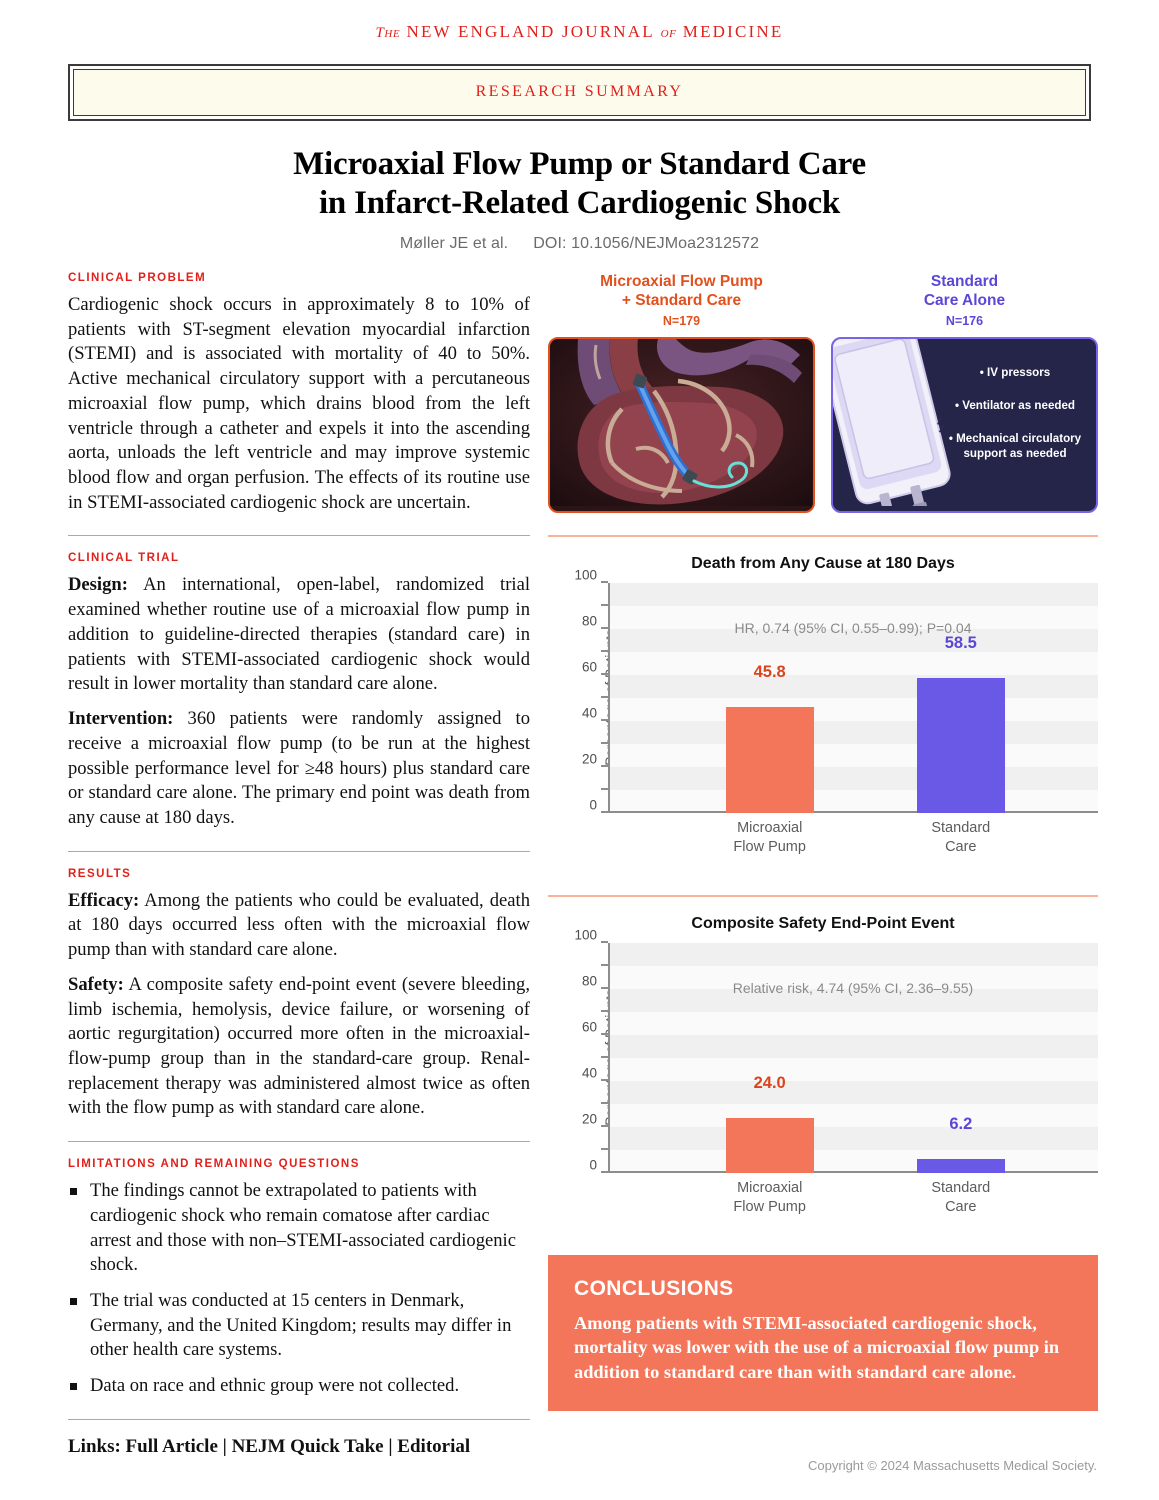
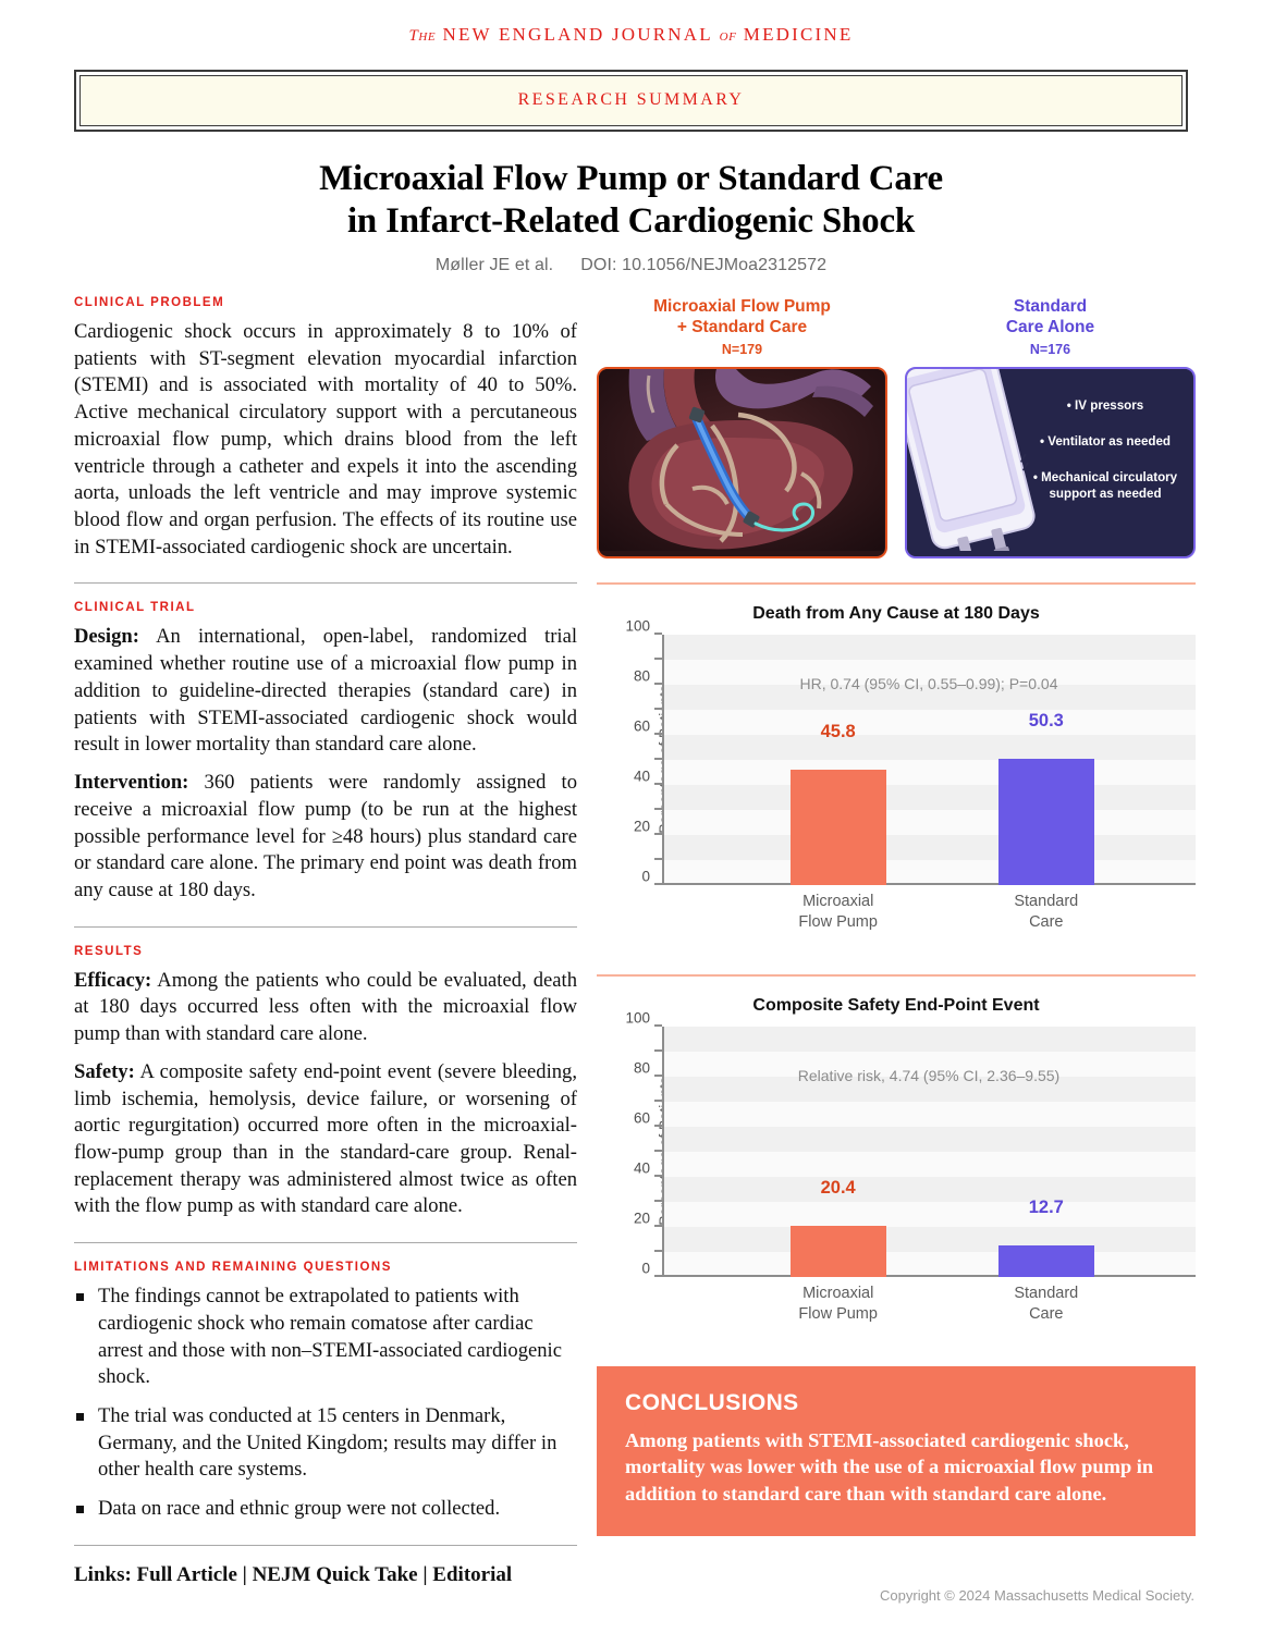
Death from Any Cause at 180 Days/Standard Care: 58.5 -> 50.3
Composite Safety End-Point Event/Microaxial Flow Pump: 24.0 -> 20.4
Composite Safety End-Point Event/Standard Care: 6.2 -> 12.7
